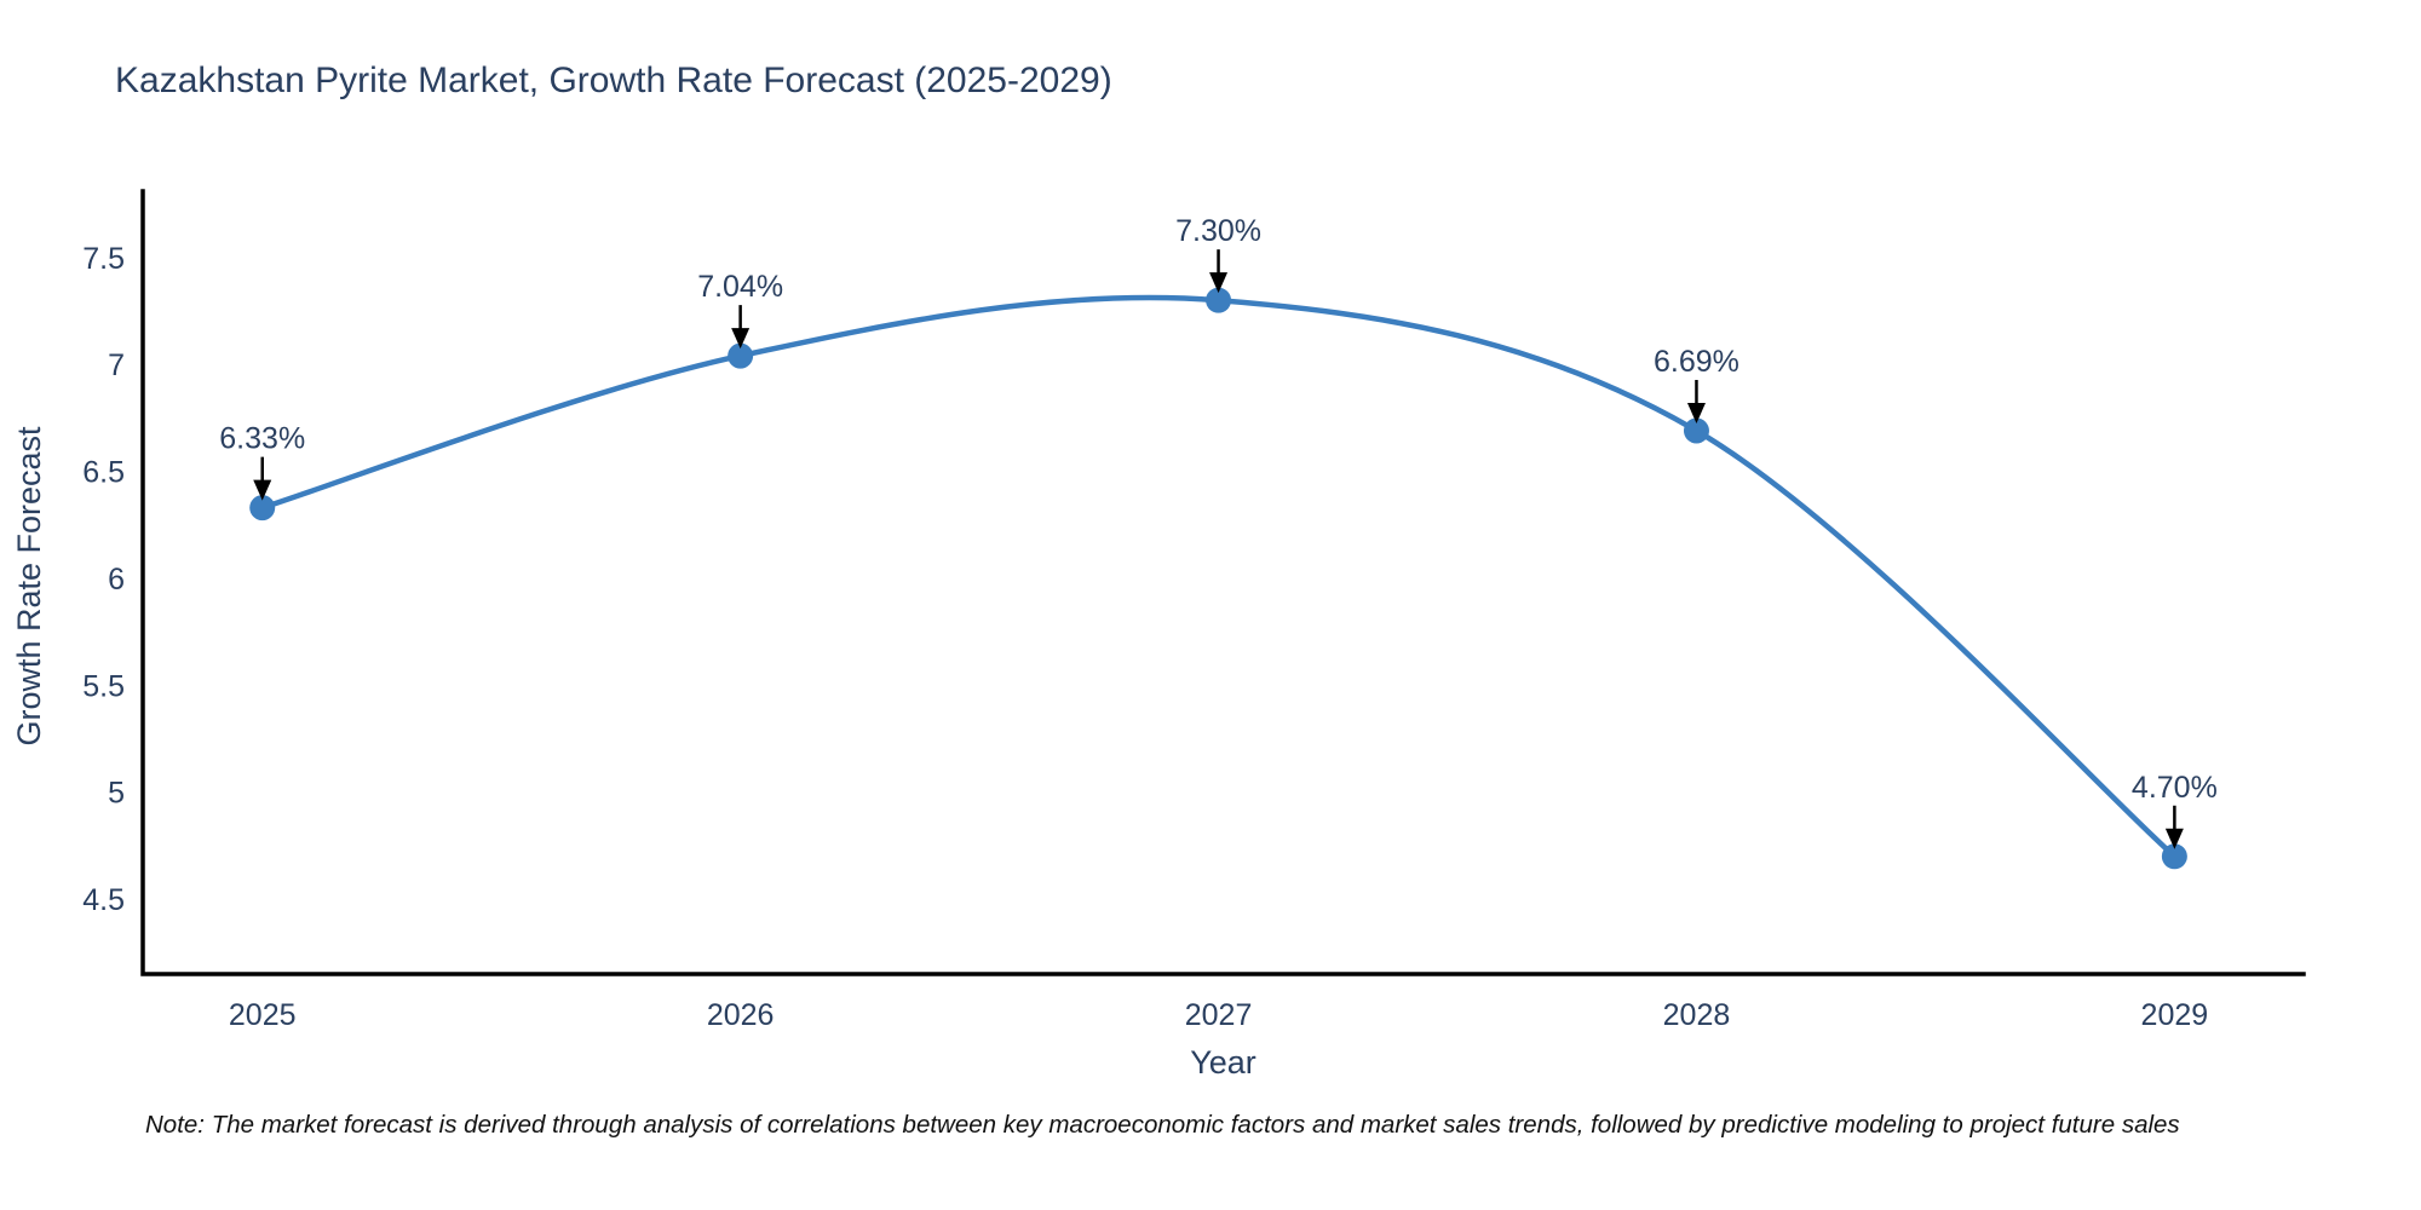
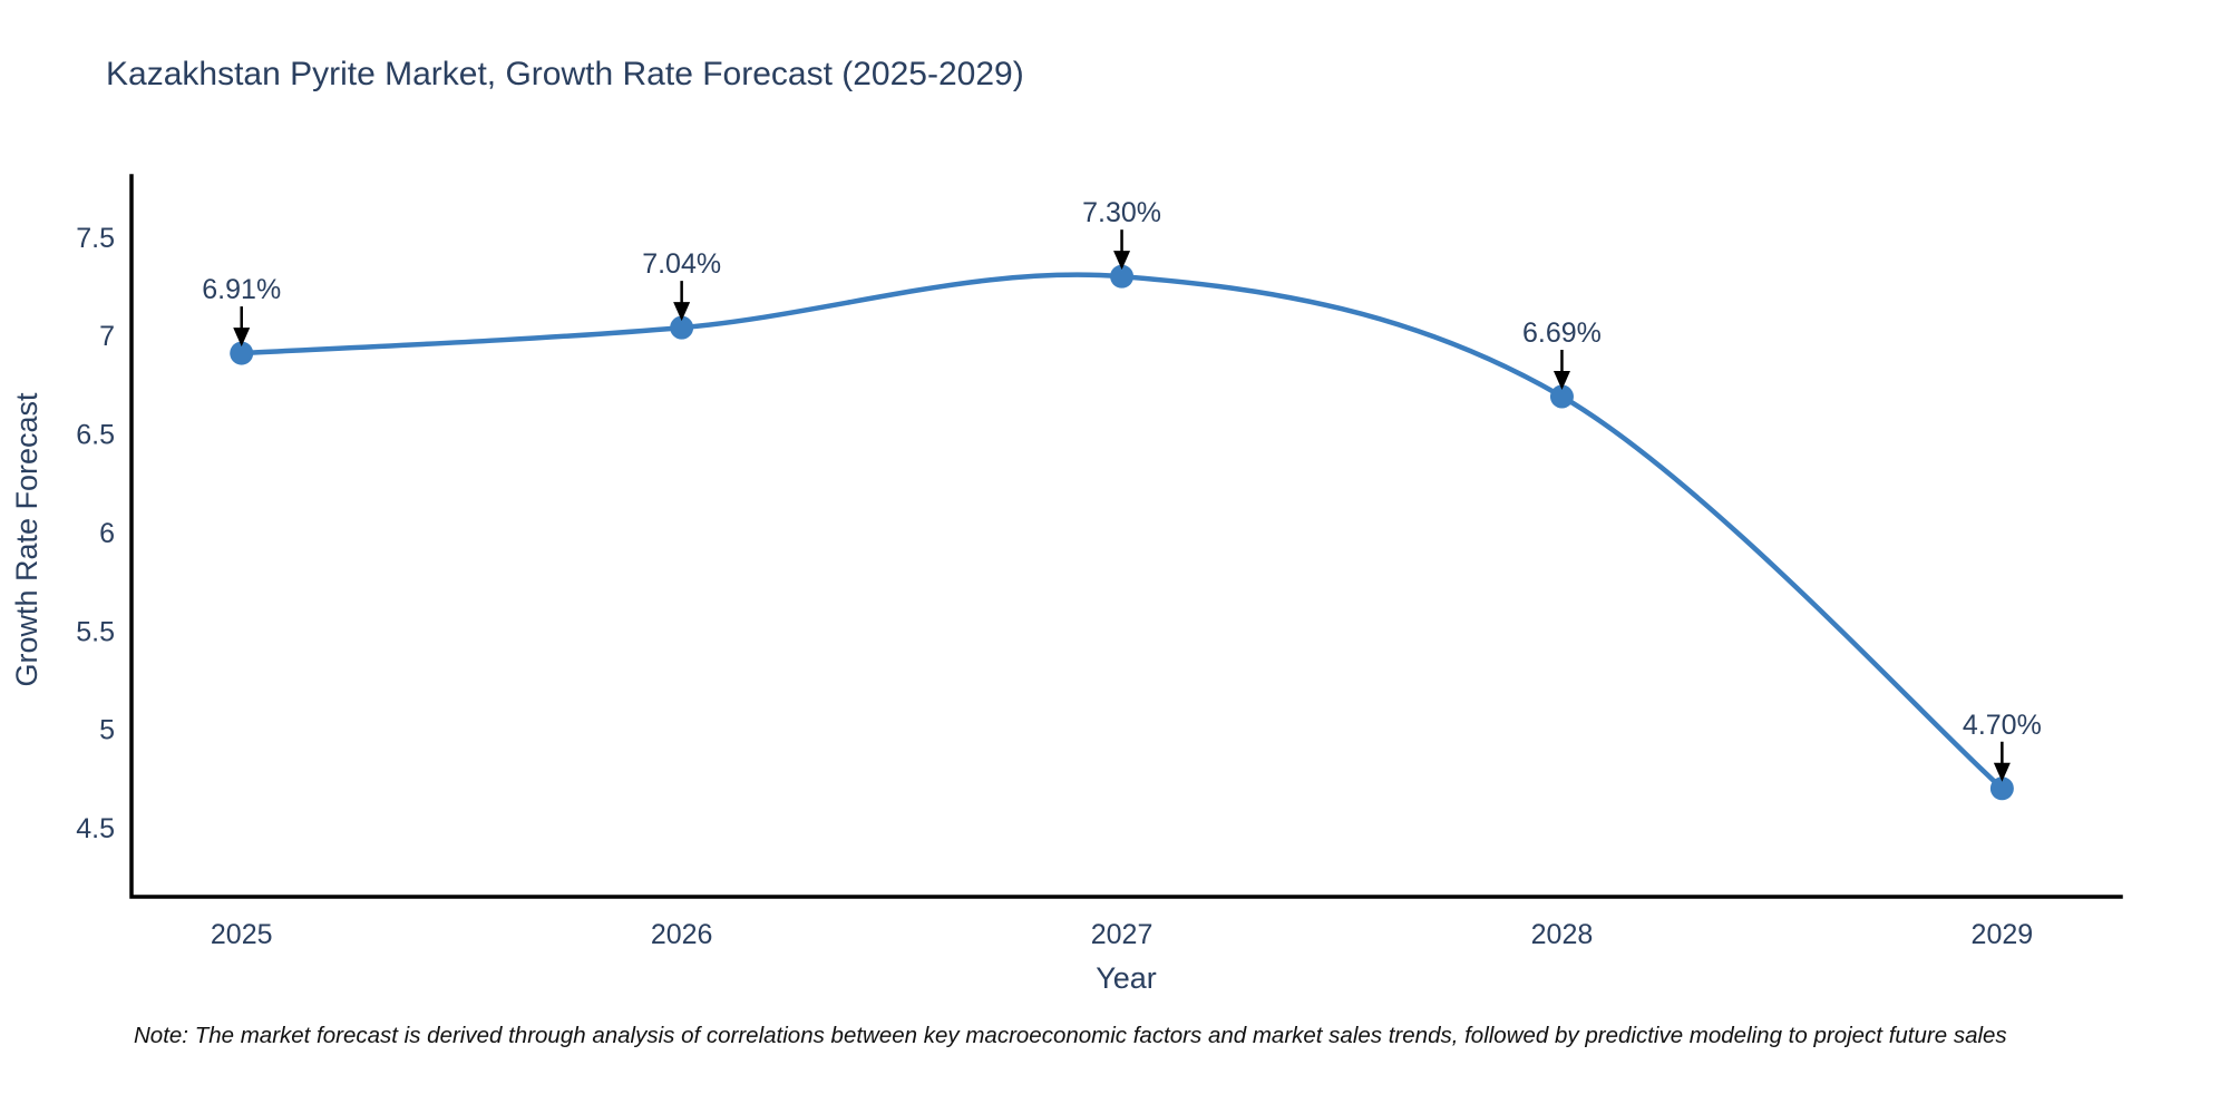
2025: 6.33% -> 6.91%
